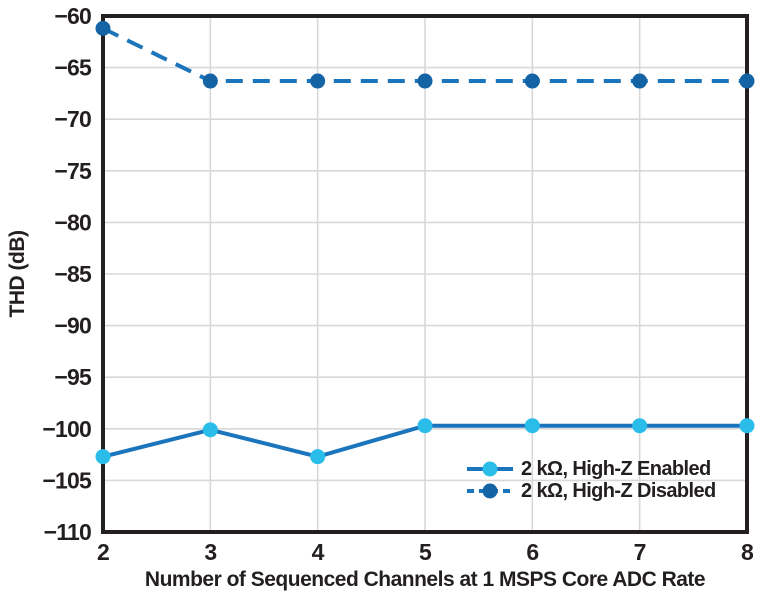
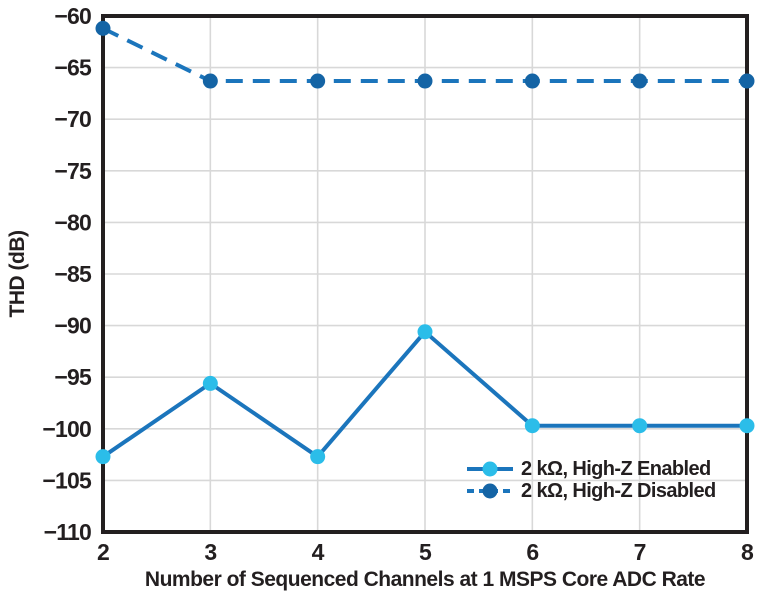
2 kΩ, High-Z Enabled/3: -100.1 -> -95.6
2 kΩ, High-Z Enabled/5: -99.7 -> -90.6
